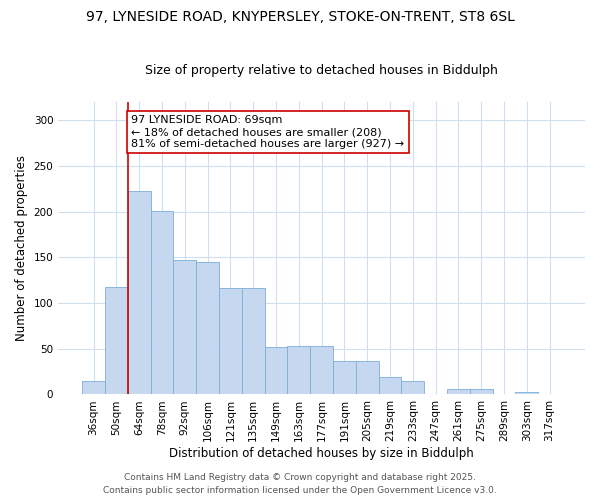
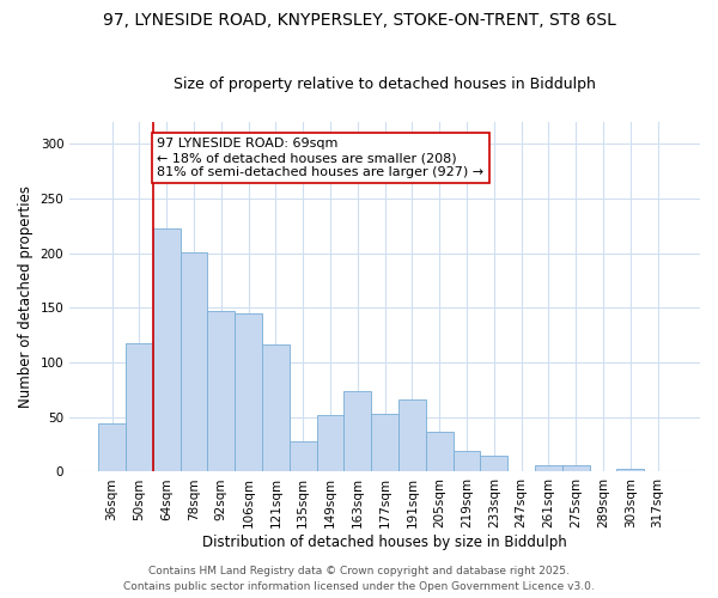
36sqm: 15 -> 44
135sqm: 116 -> 28
163sqm: 53 -> 74
191sqm: 37 -> 66
